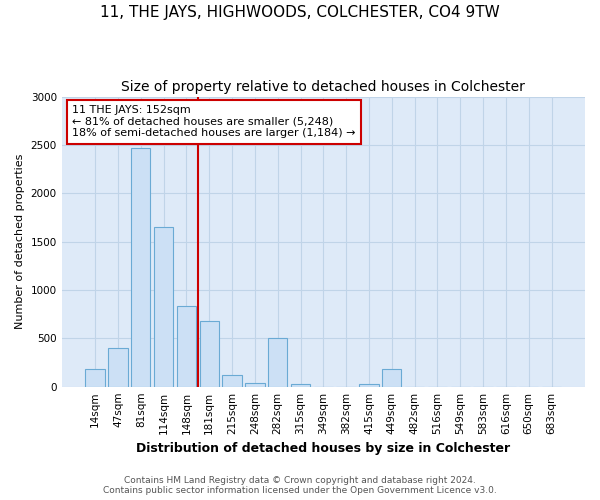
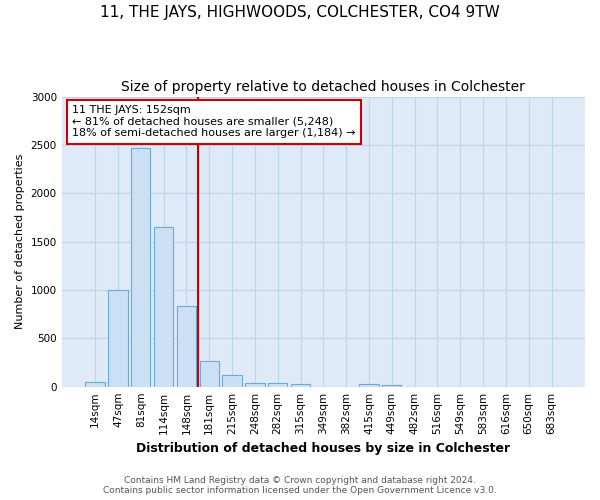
14sqm: 180 -> 50
47sqm: 400 -> 1000
181sqm: 680 -> 270
282sqm: 500 -> 40
449sqm: 180 -> 20
